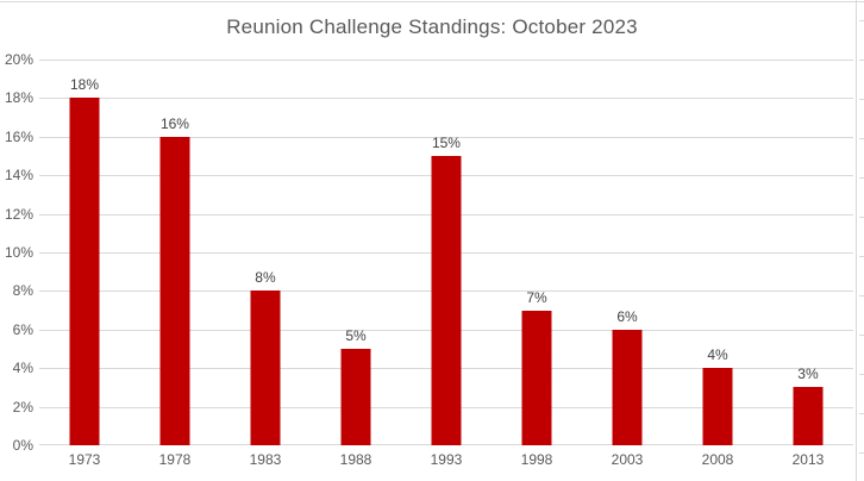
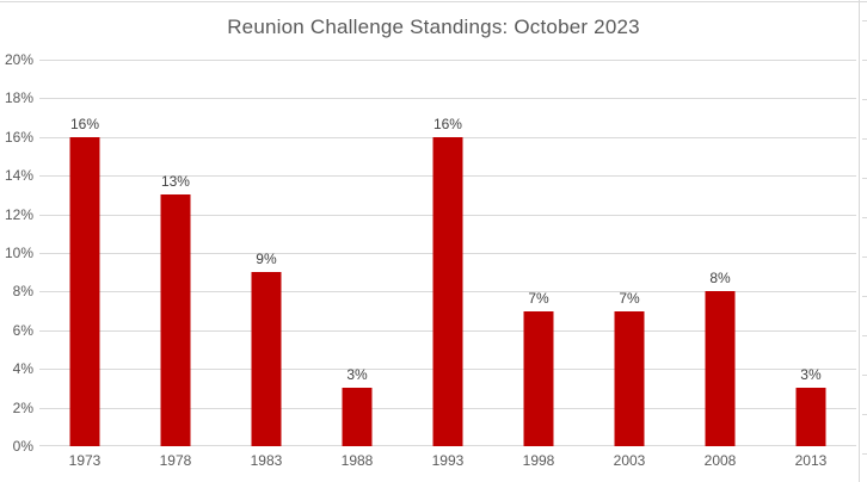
1973: 18% -> 16%
1978: 16% -> 13%
1983: 8% -> 9%
1988: 5% -> 3%
1993: 15% -> 16%
2003: 6% -> 7%
2008: 4% -> 8%
